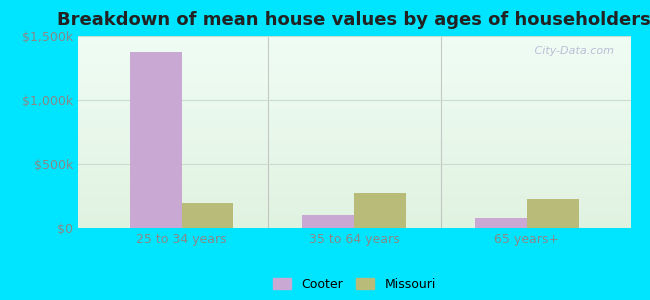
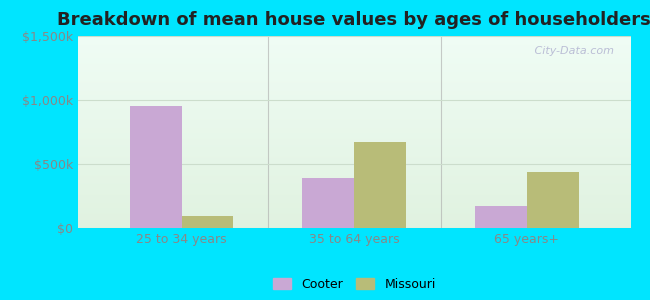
Cooter/25 to 34 years: $1,380k -> $950k
Missouri/25 to 34 years: $200k -> $90k
Cooter/35 to 64 years: $100k -> $390k
Missouri/35 to 64 years: $270k -> $670k
Cooter/65 years+: $80k -> $170k
Missouri/65 years+: $230k -> $440k
